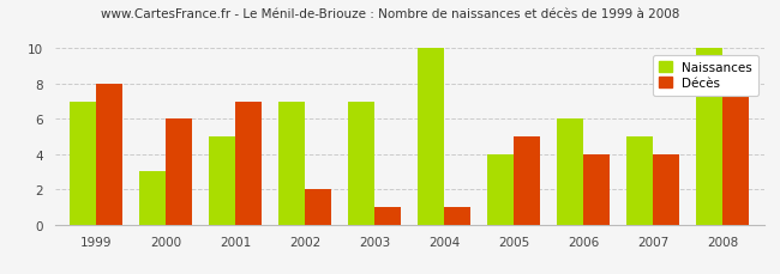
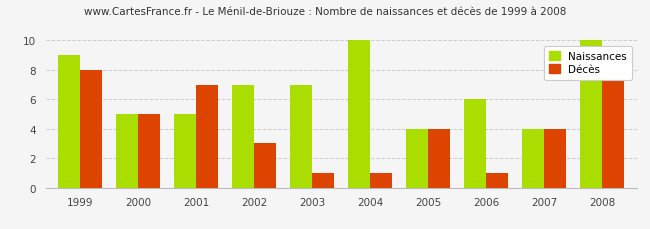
Naissances/1999: 7 -> 9
Naissances/2000: 3 -> 5
Décès/2000: 6 -> 5
Décès/2002: 2 -> 3
Décès/2005: 5 -> 4
Décès/2006: 4 -> 1
Naissances/2007: 5 -> 4
